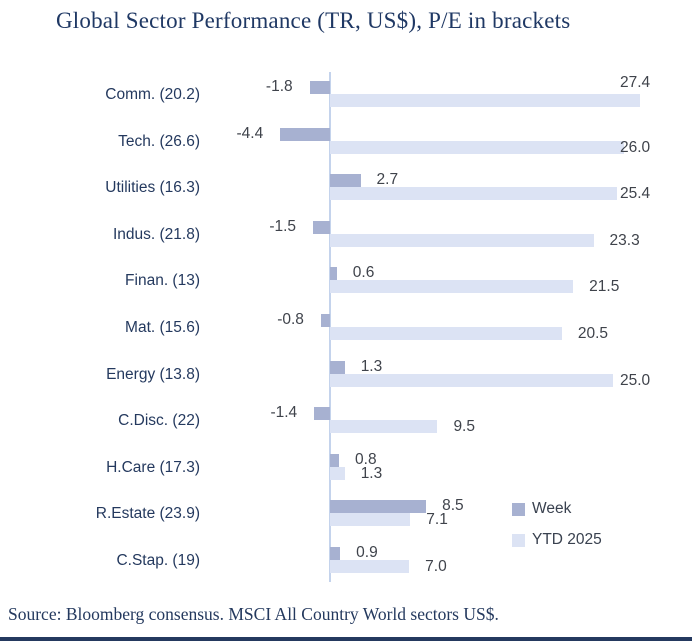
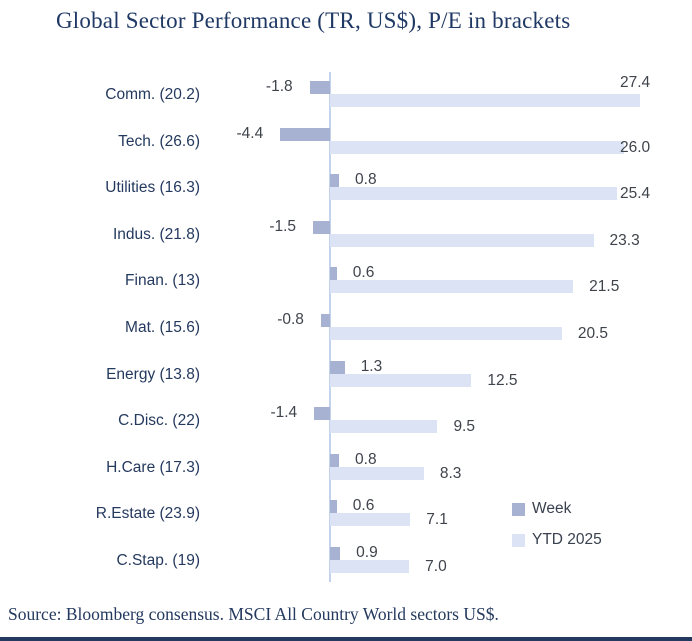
Week/Utilities (16.3): 2.7 -> 0.8
YTD 2025/Energy (13.8): 25.0 -> 12.5
YTD 2025/H.Care (17.3): 1.3 -> 8.3
Week/R.Estate (23.9): 8.5 -> 0.6
